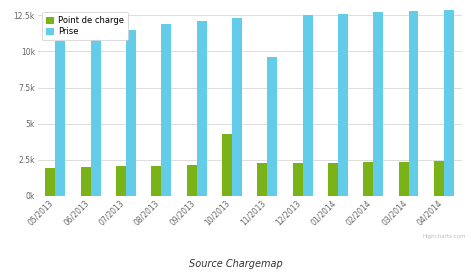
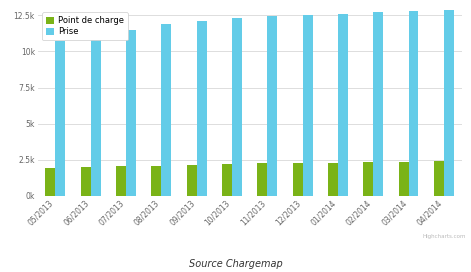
Point de charge/10/2013: 4.3k -> 2.2k
Prise/11/2013: 9.6k -> 12.4k
